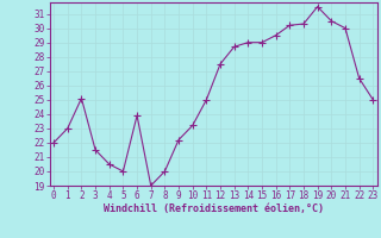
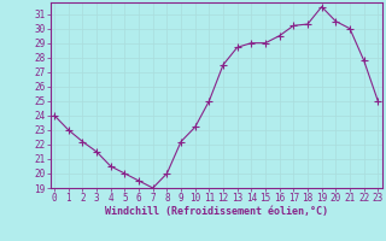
0: 22.0 -> 24.0
2: 25.1 -> 22.2
6: 23.9 -> 19.5
22: 26.5 -> 27.8
